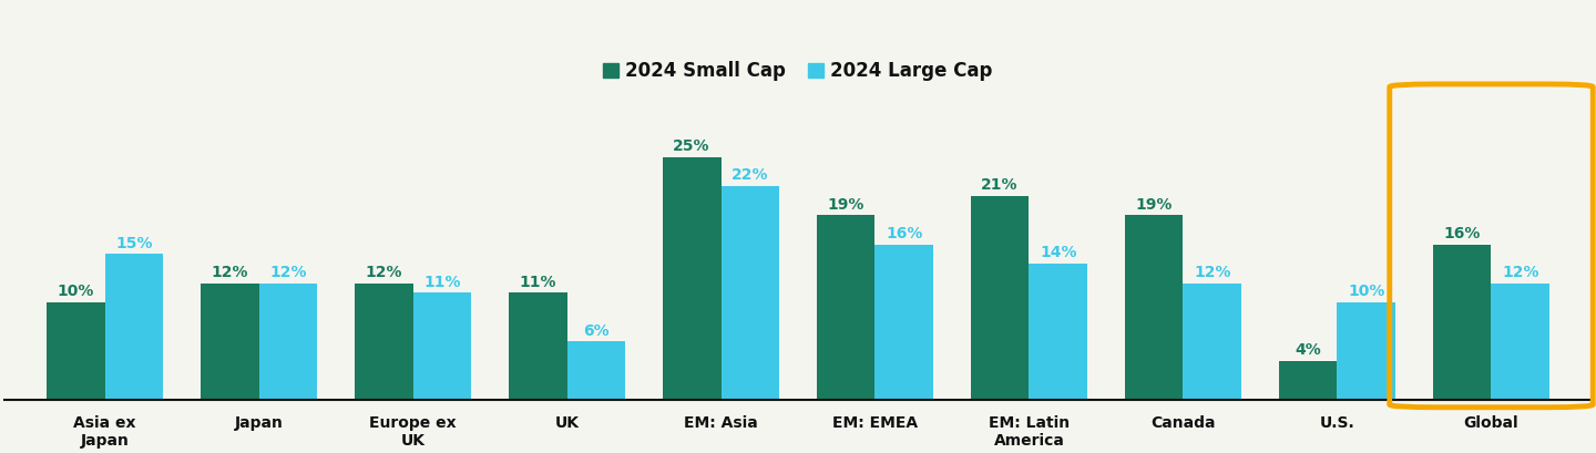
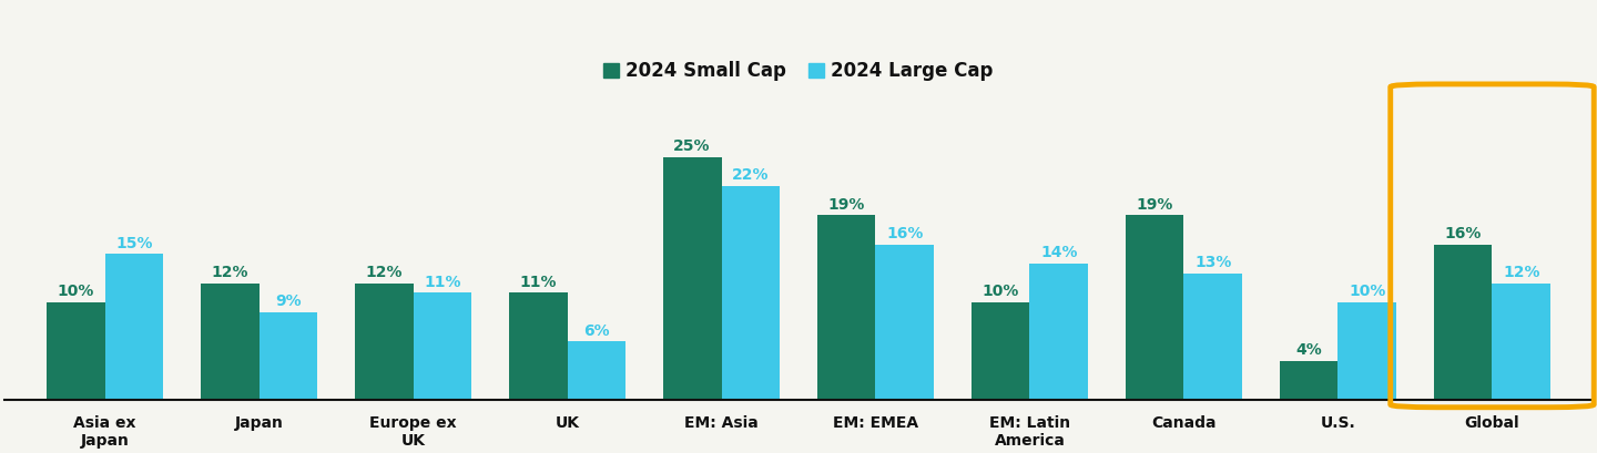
2024 Large Cap/Japan: 12% -> 9%
2024 Small Cap/EM: Latin America: 21% -> 10%
2024 Large Cap/Canada: 12% -> 13%
